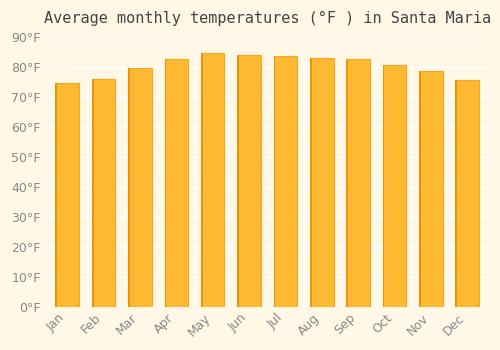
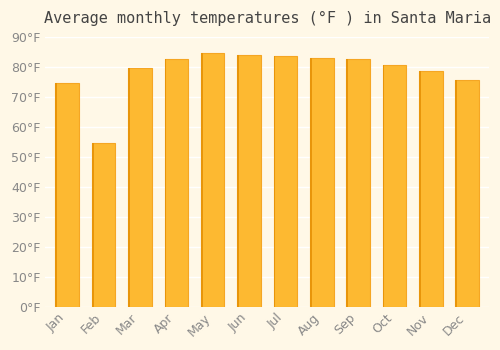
Feb: 76.0°F -> 54.5°F
